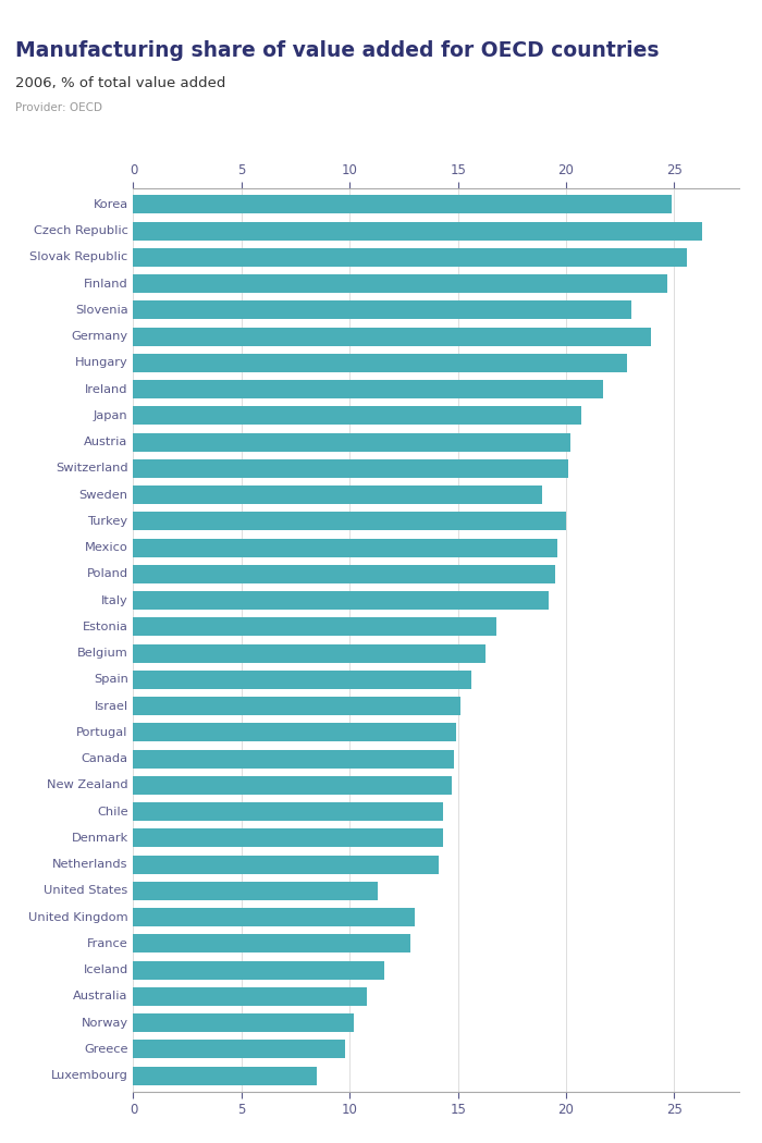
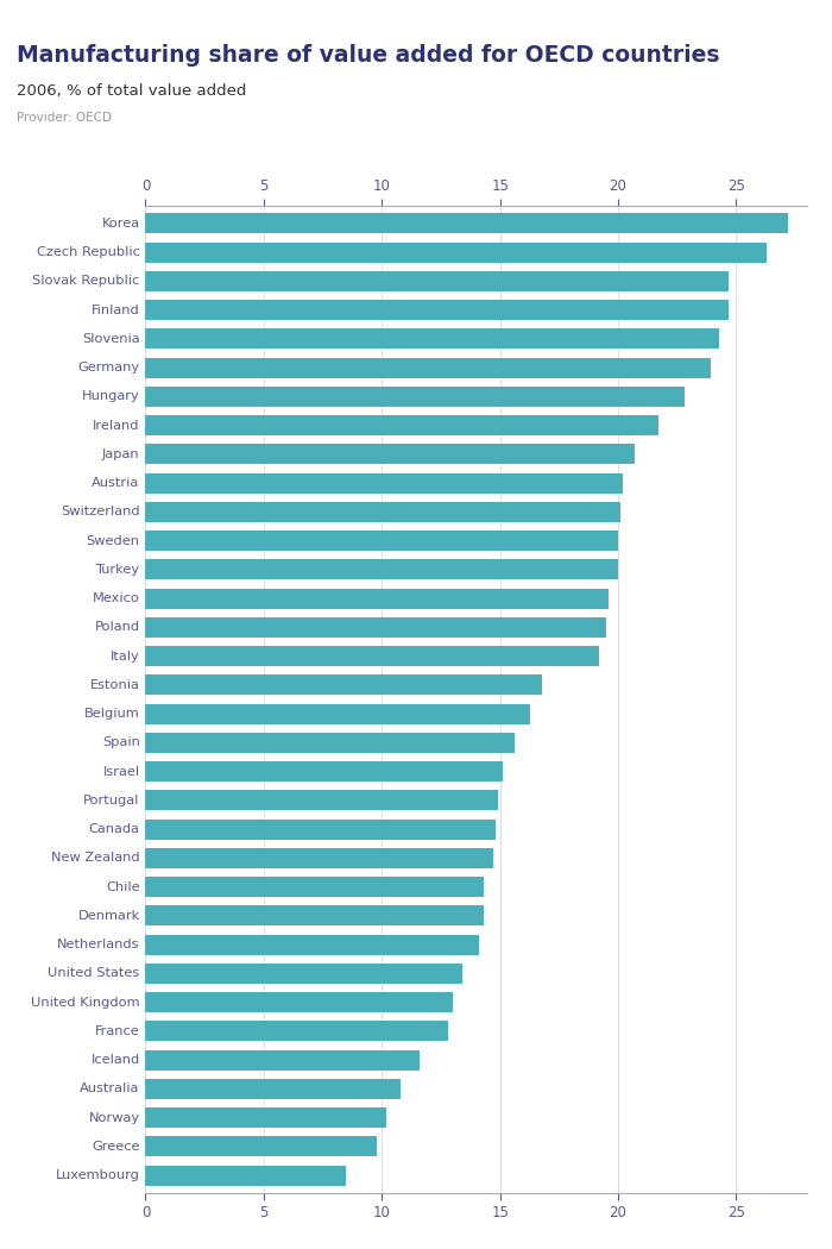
Korea: 24.9 -> 27.2
Slovak Republic: 25.6 -> 24.7
Slovenia: 23.0 -> 24.3
Sweden: 18.9 -> 20.0
United States: 11.3 -> 13.4
